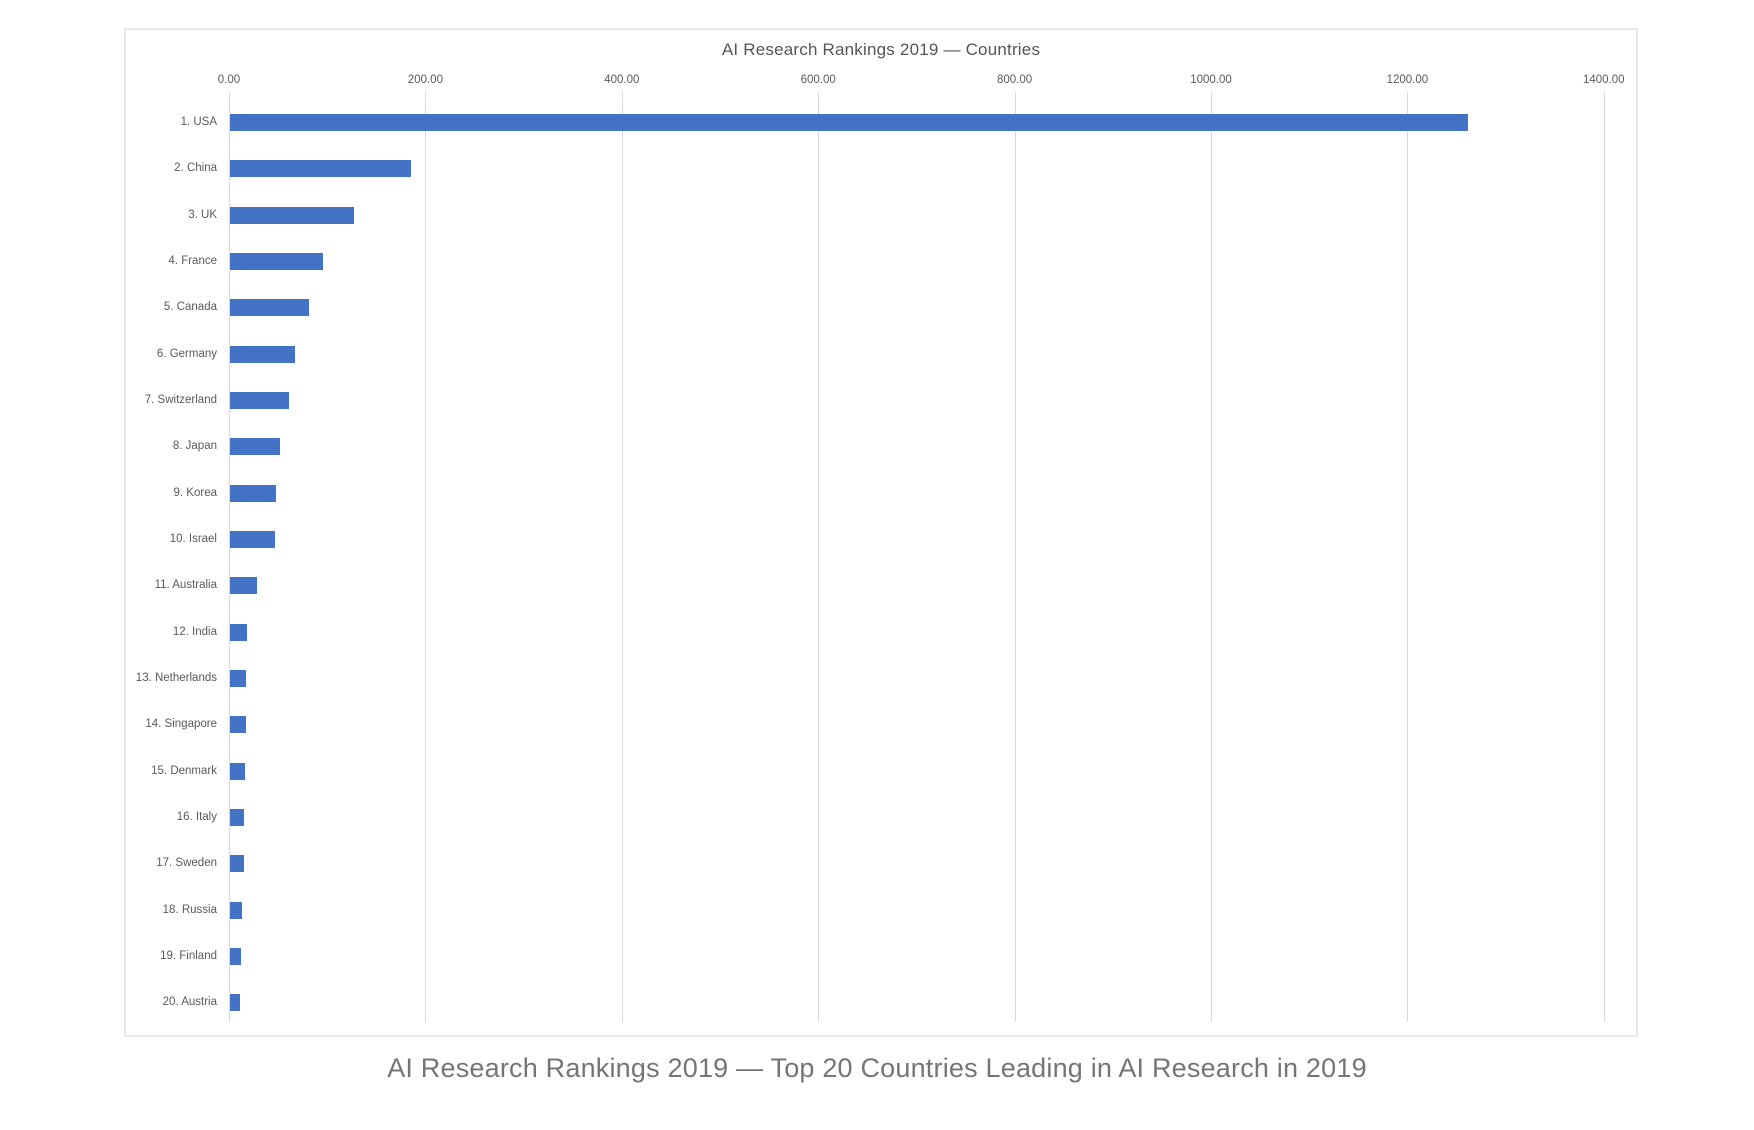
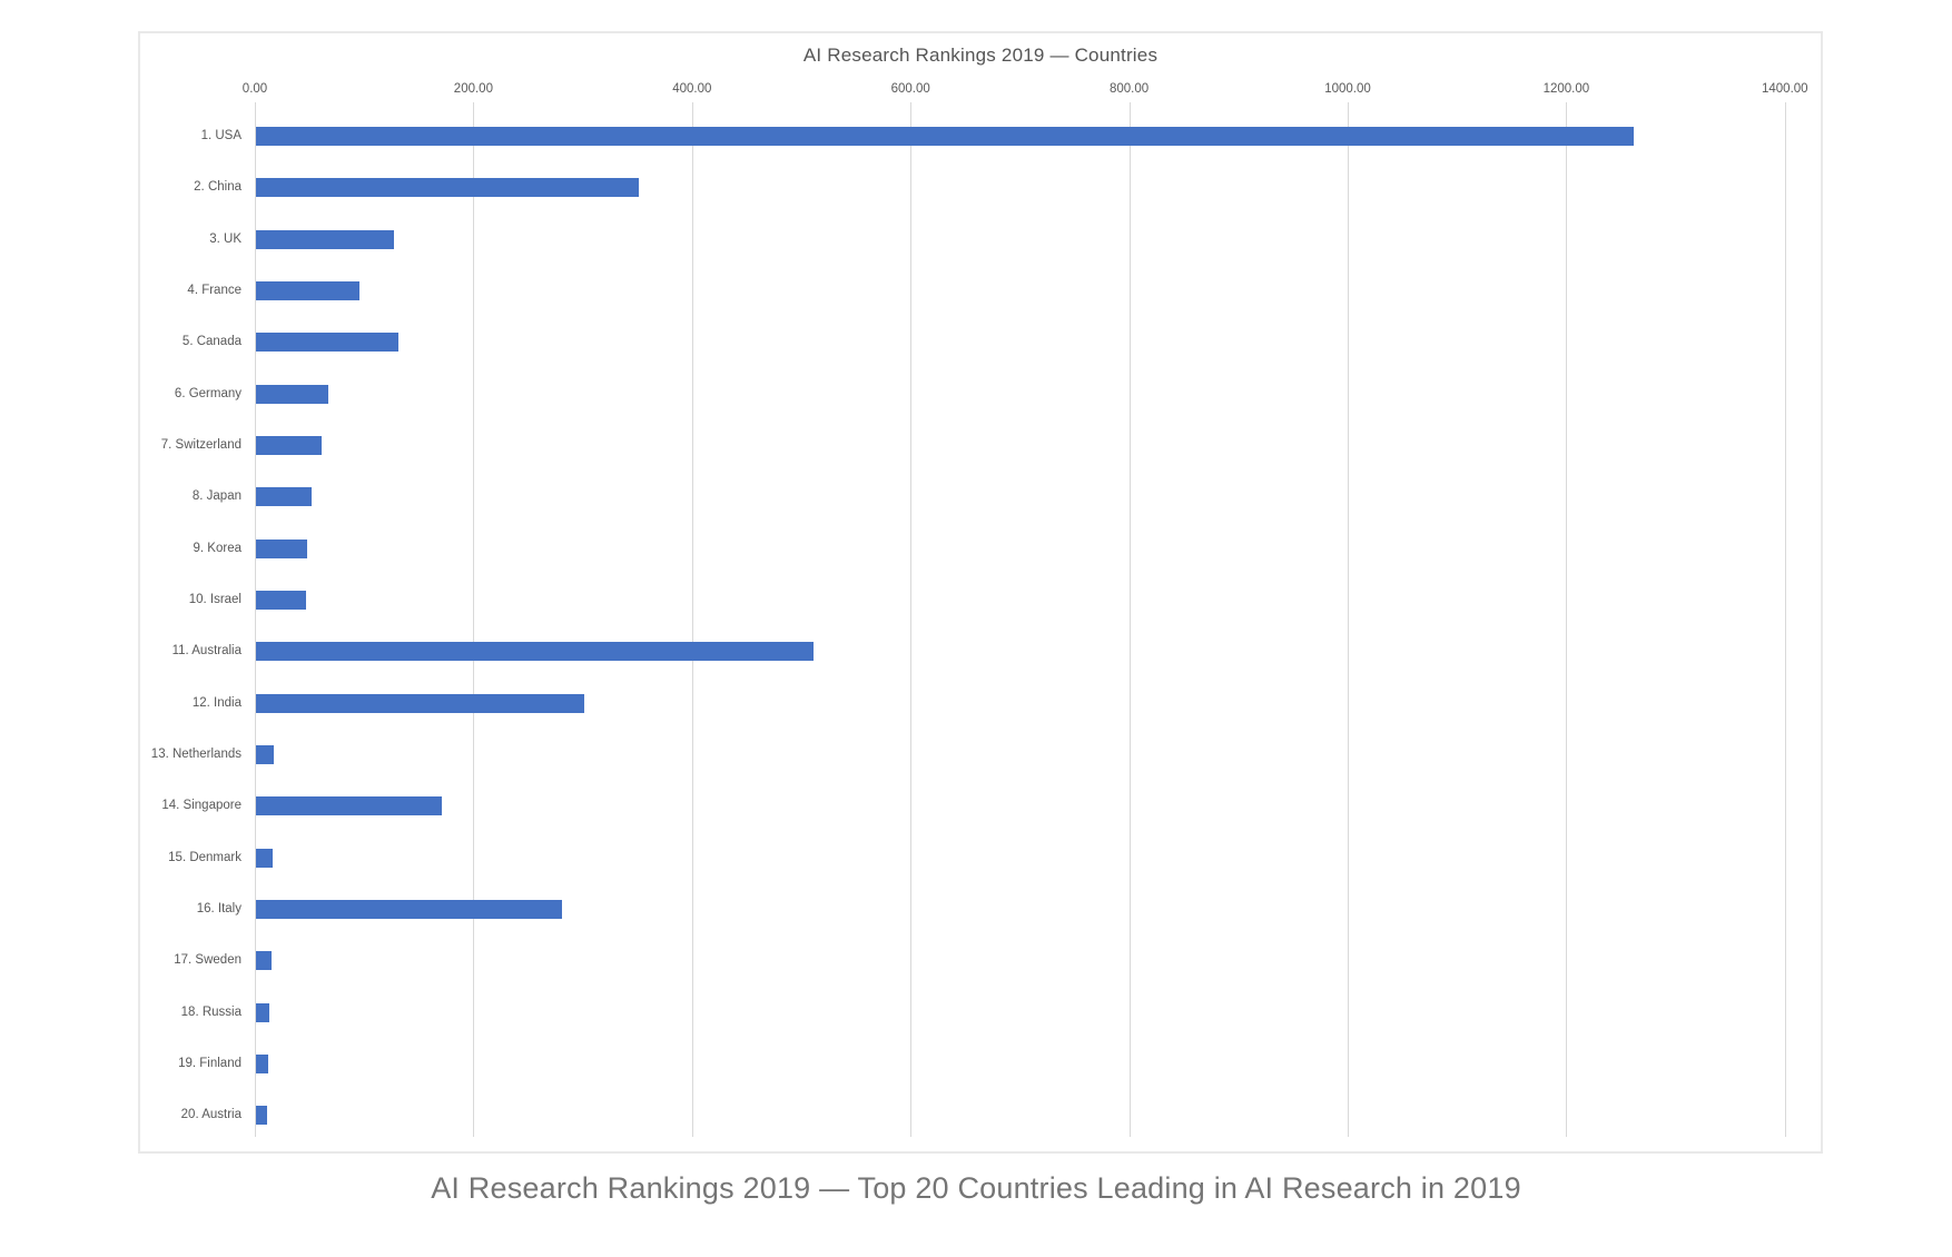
2. China: 180 -> 350
5. Canada: 80 -> 130
11. Australia: 30 -> 510
12. India: 20 -> 300
14. Singapore: 20 -> 170
16. Italy: 10 -> 280
